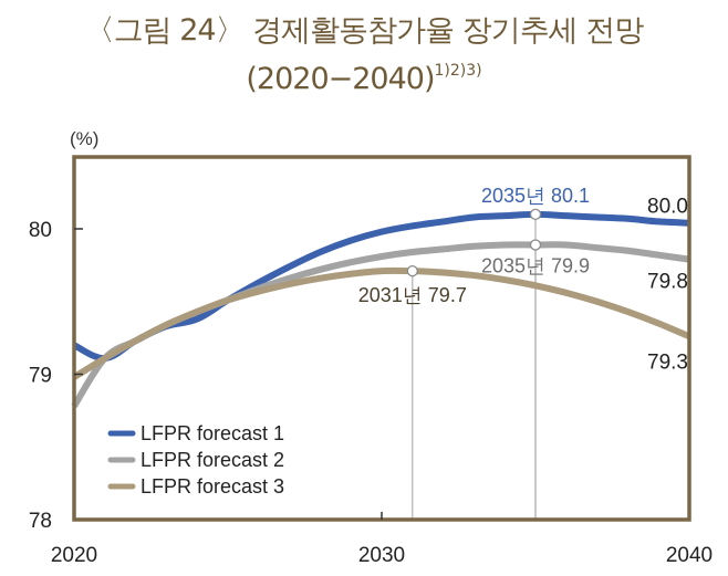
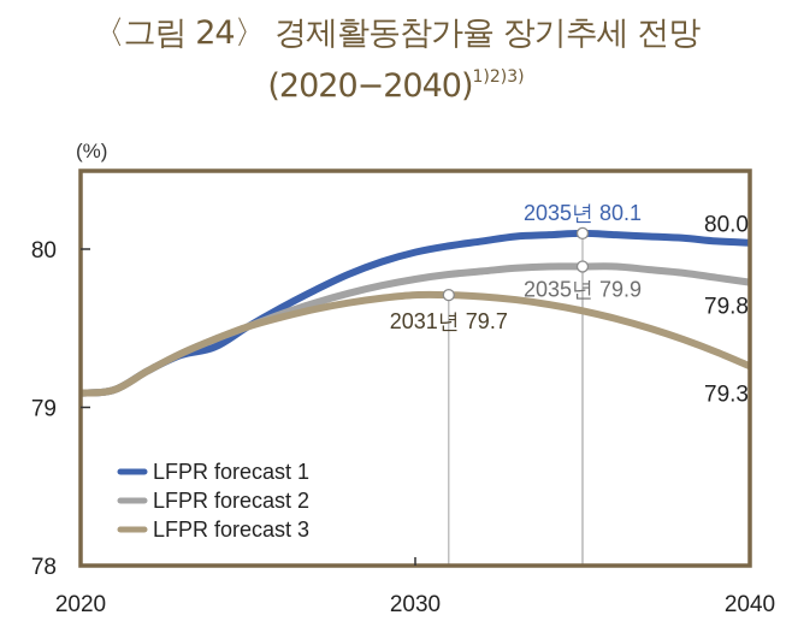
LFPR forecast 1/2020: 79.20 -> 79.09
LFPR forecast 2/2020: 78.78 -> 79.09
LFPR forecast 3/2020: 78.98 -> 79.09
